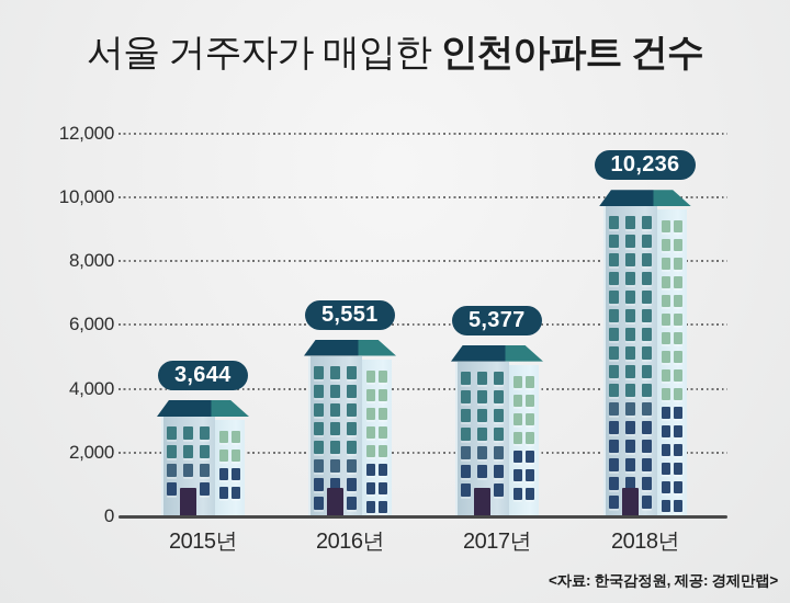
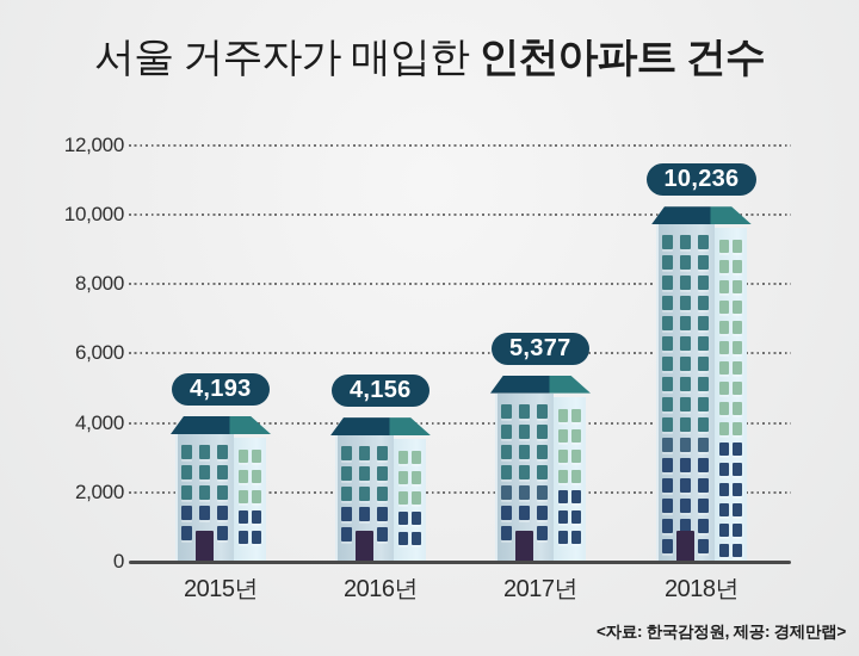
2015년: 3,644 -> 4,193
2016년: 5,551 -> 4,156
